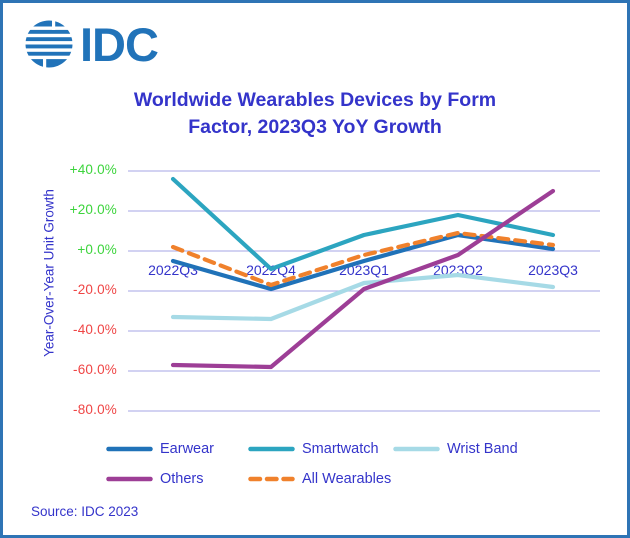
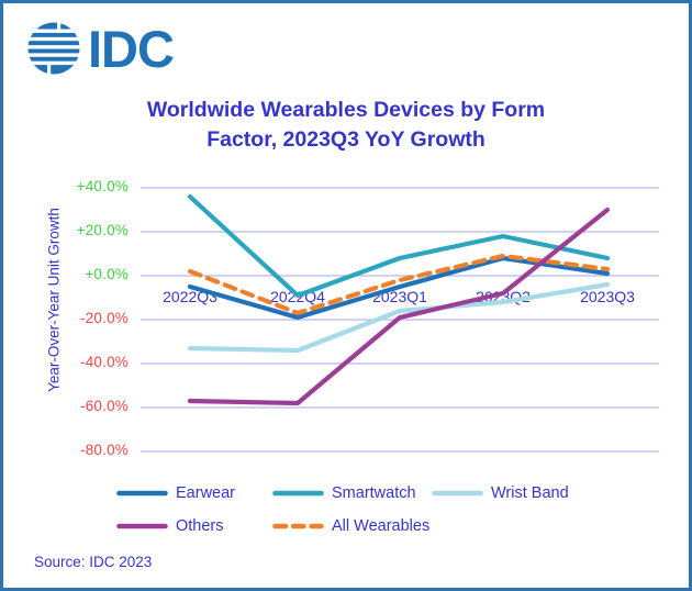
Others/2023Q2: -2% -> -8%
Wrist Band/2023Q3: -18% -> -4%
